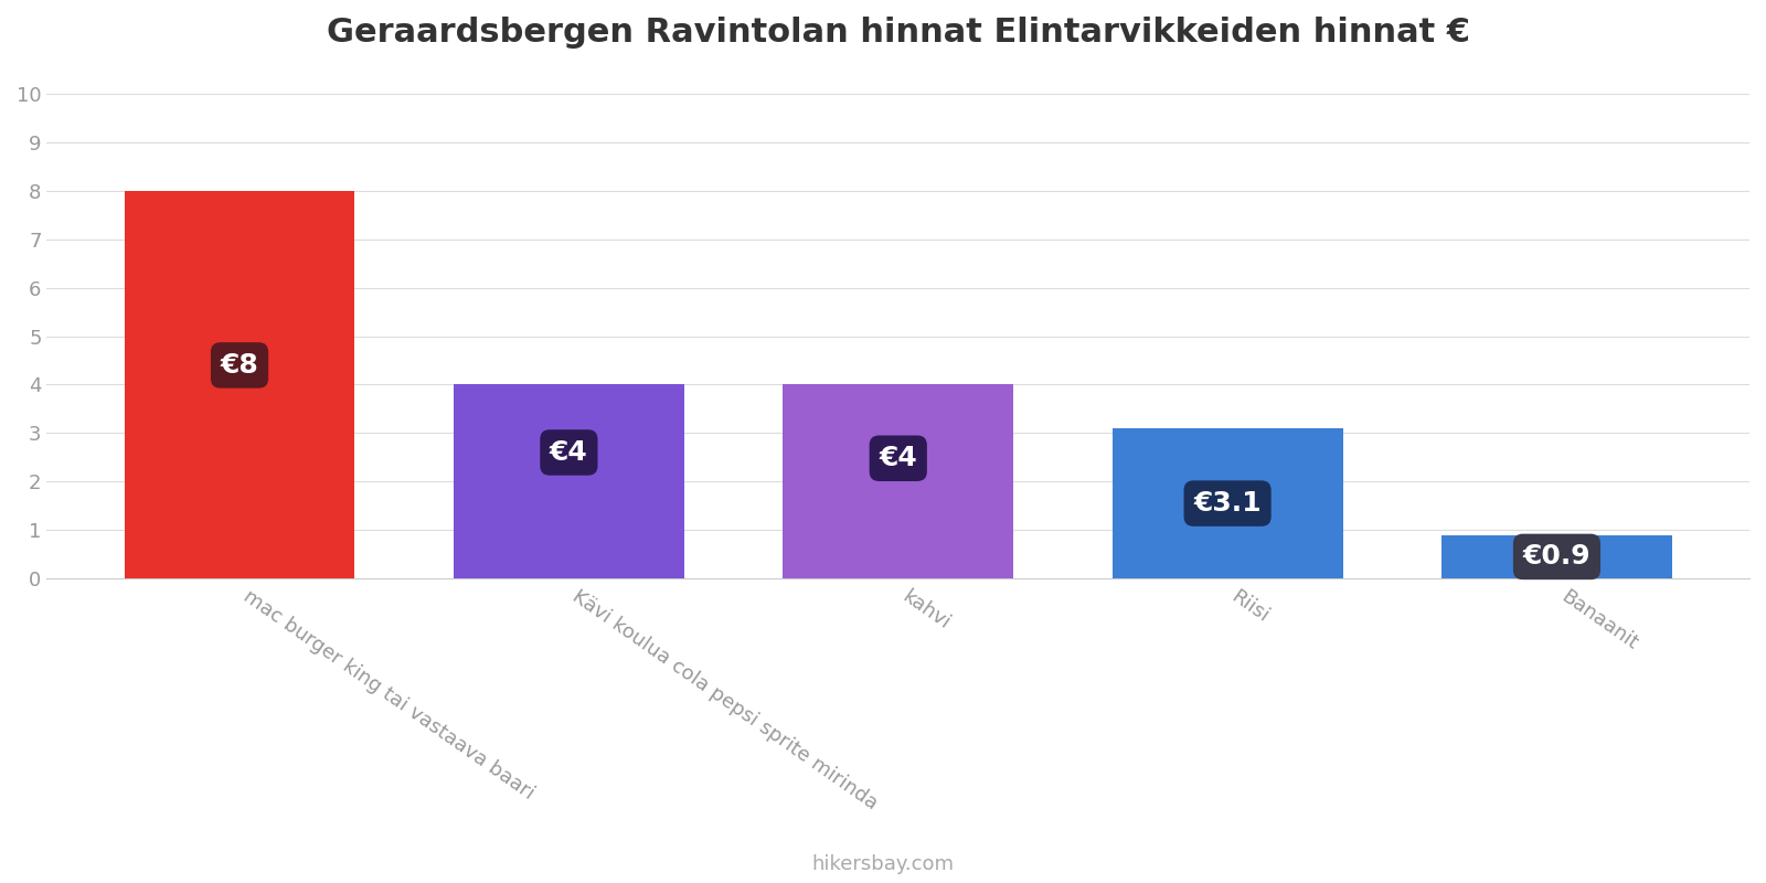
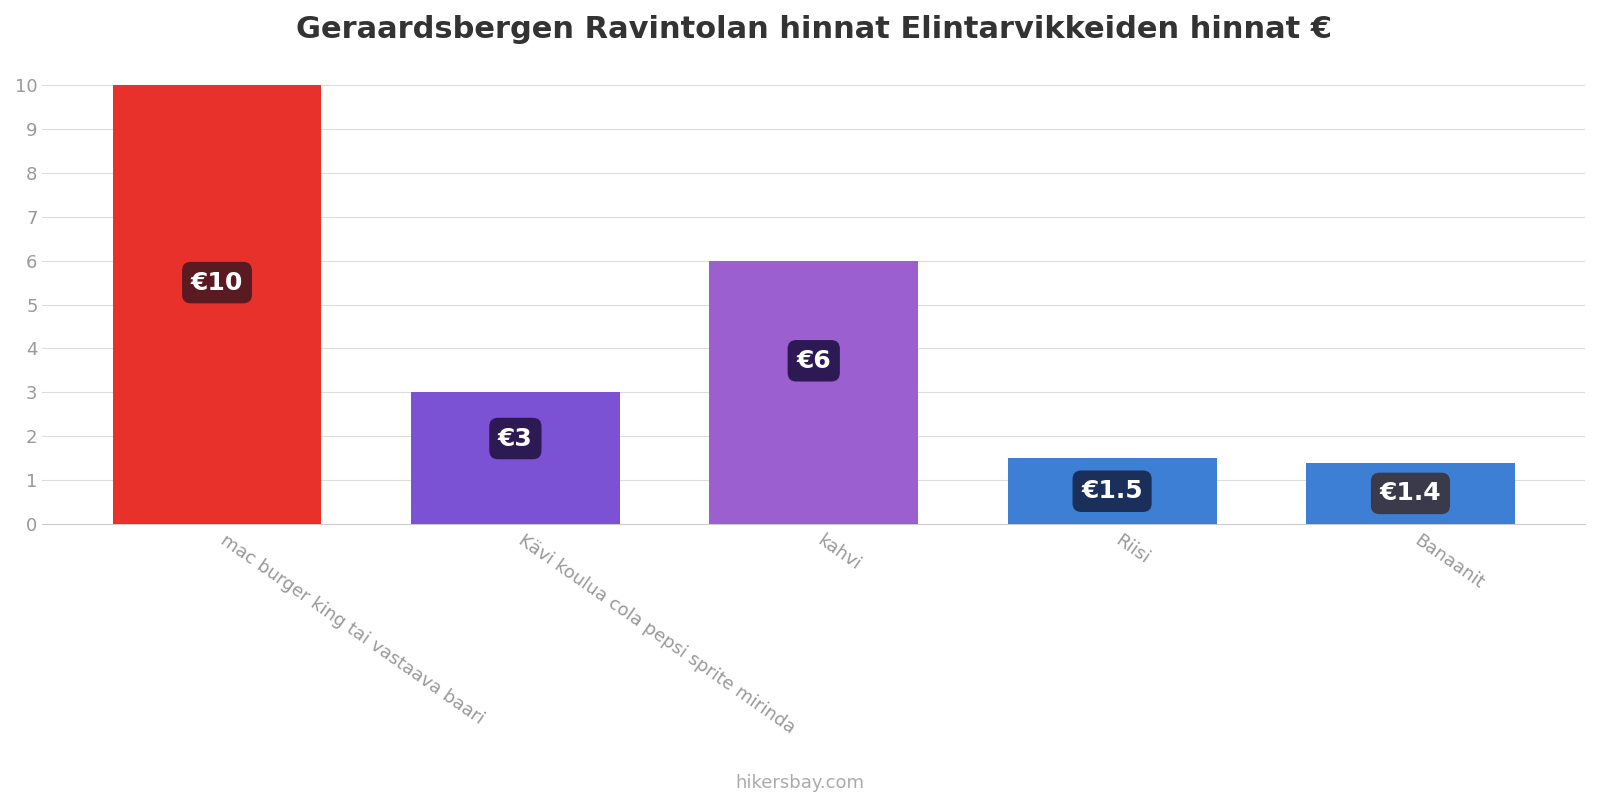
mac burger king tai vastaava baari: €8 -> €10
Kävi koulua cola pepsi sprite mirinda: €4 -> €3
kahvi: €4 -> €6
Riisi: €3.1 -> €1.5
Banaanit: €0.9 -> €1.4
